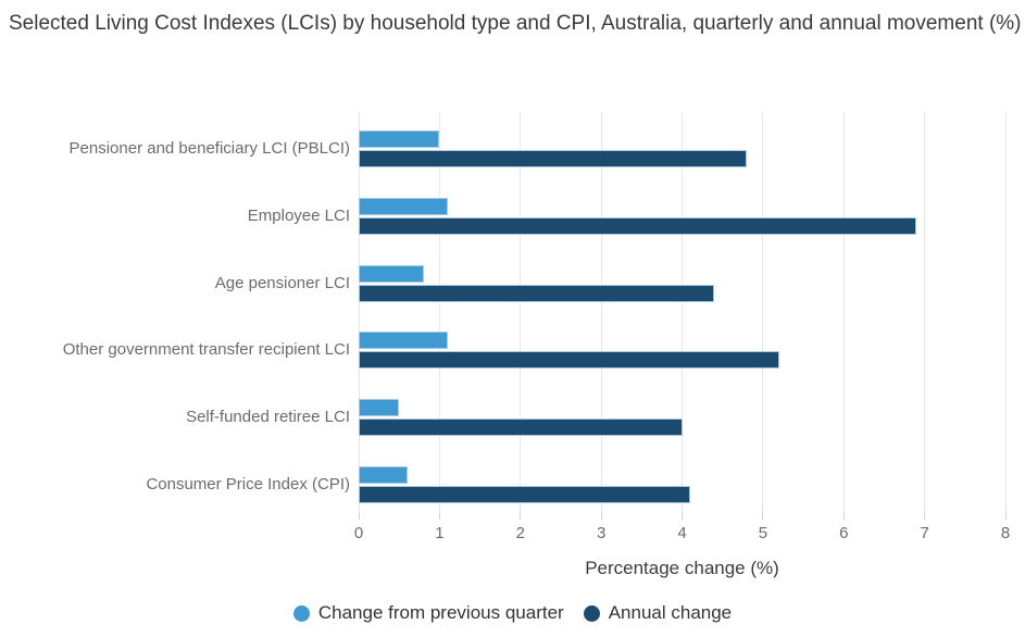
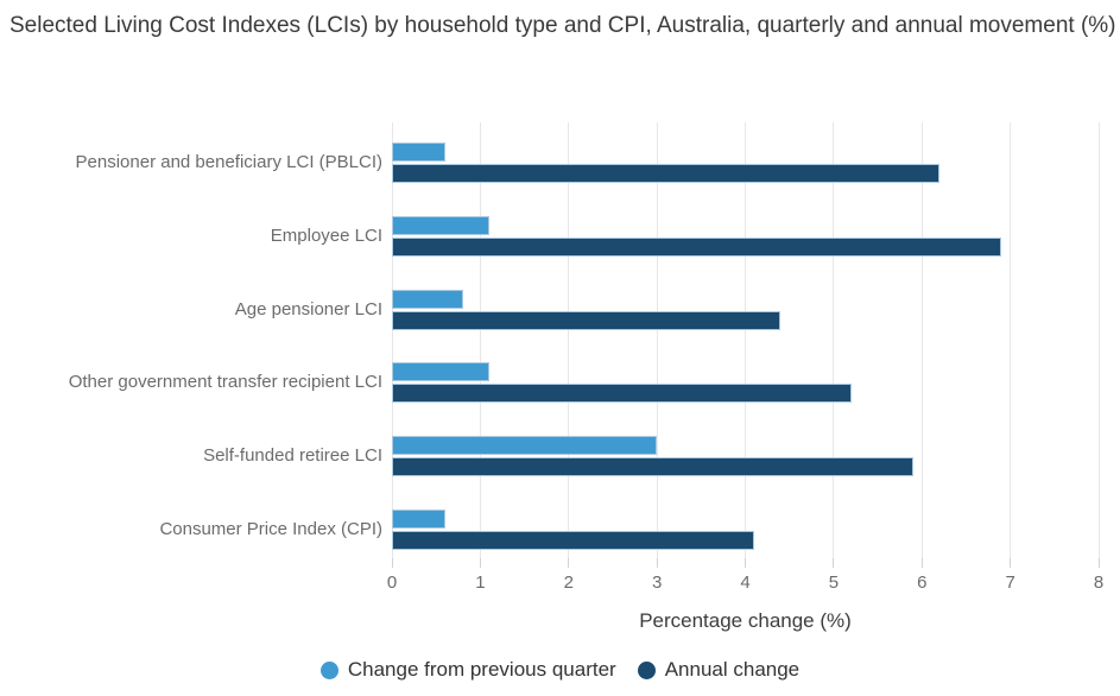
Change from previous quarter/Pensioner and beneficiary LCI (PBLCI): 1.0 -> 0.6
Annual change/Pensioner and beneficiary LCI (PBLCI): 4.8 -> 6.2
Change from previous quarter/Self-funded retiree LCI: 0.5 -> 3.0
Annual change/Self-funded retiree LCI: 4.0 -> 5.9
